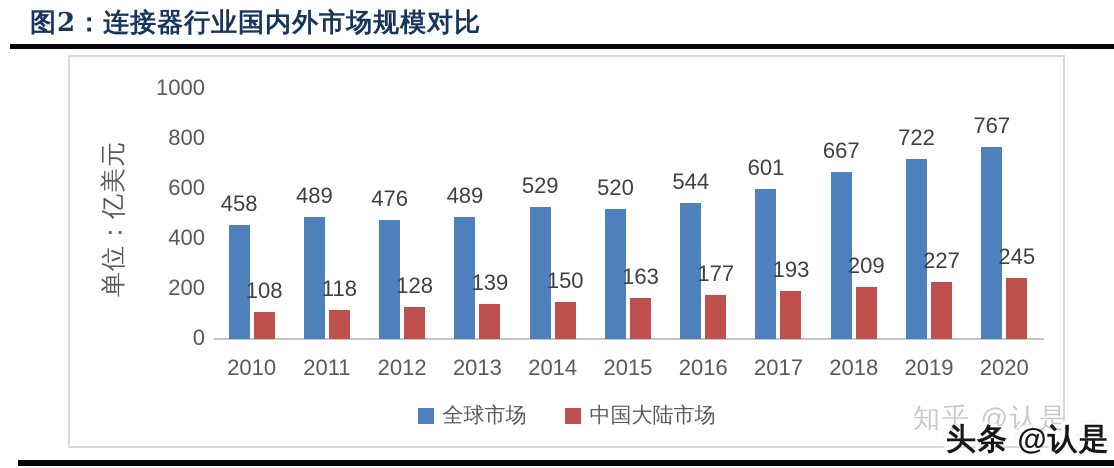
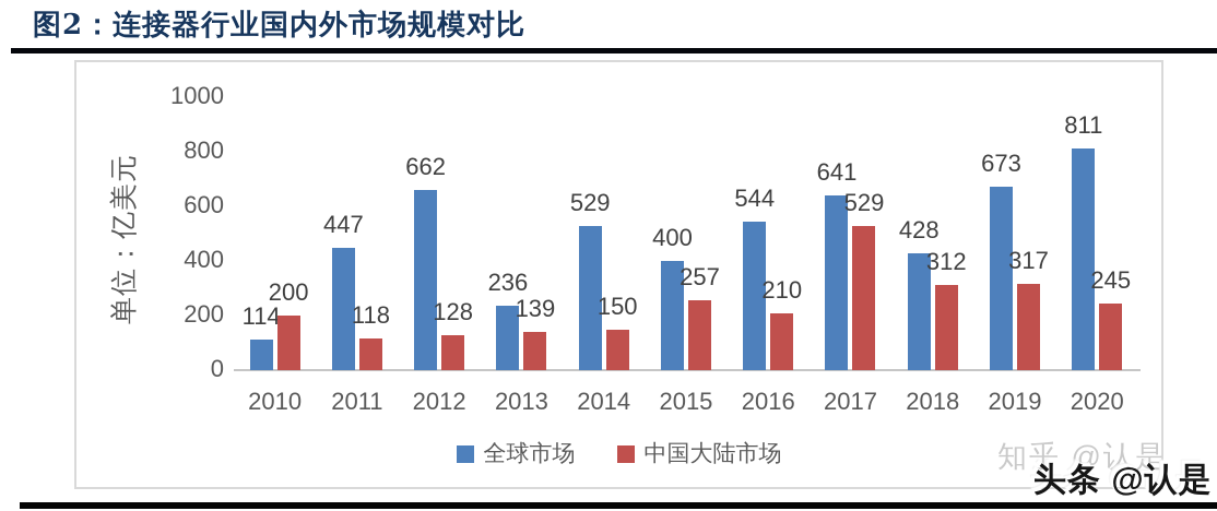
全球市场/2010: 458 -> 114
中国大陆市场/2010: 108 -> 200
全球市场/2011: 489 -> 447
全球市场/2012: 476 -> 662
全球市场/2013: 489 -> 236
全球市场/2015: 520 -> 400
中国大陆市场/2015: 163 -> 257
中国大陆市场/2016: 177 -> 210
全球市场/2017: 601 -> 641
中国大陆市场/2017: 193 -> 529
全球市场/2018: 667 -> 428
中国大陆市场/2018: 209 -> 312
全球市场/2019: 722 -> 673
中国大陆市场/2019: 227 -> 317
全球市场/2020: 767 -> 811
